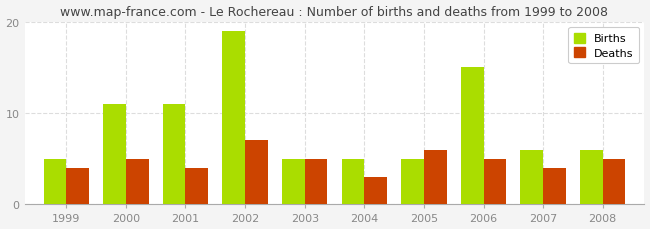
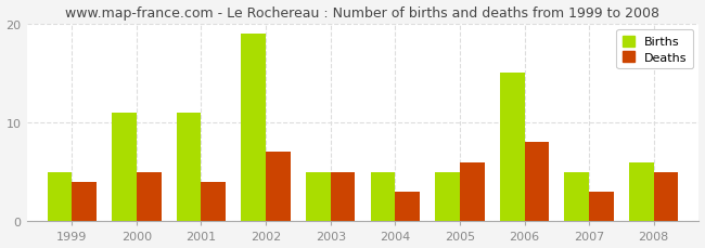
Deaths/2006: 5 -> 8
Births/2007: 6 -> 5
Deaths/2007: 4 -> 3
